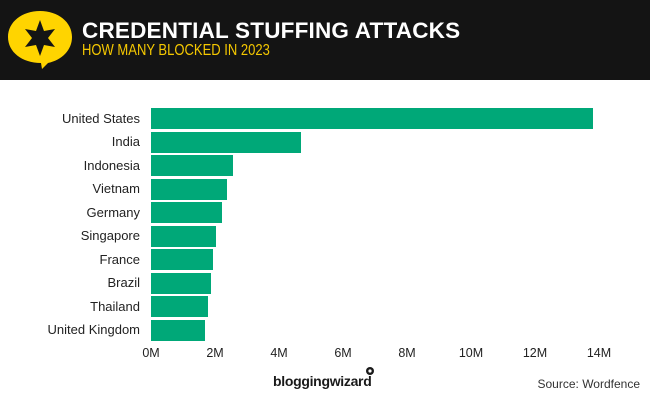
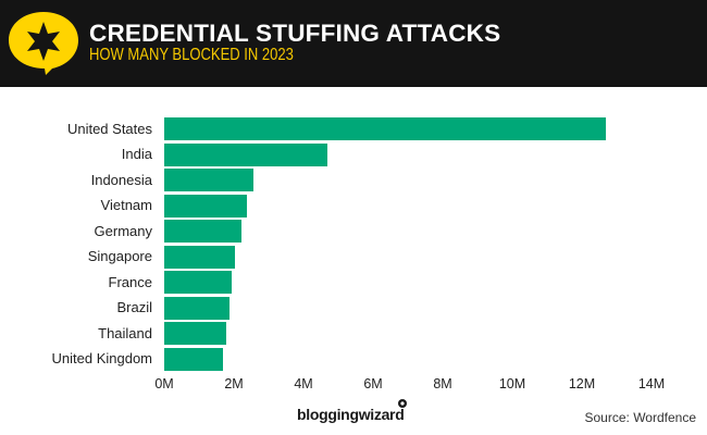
United States: 13.8M -> 12.7M
